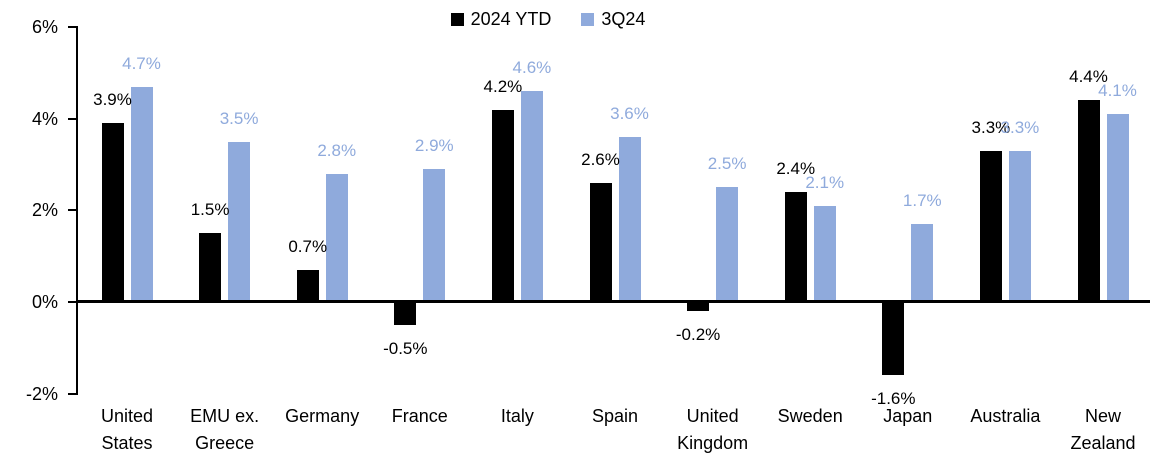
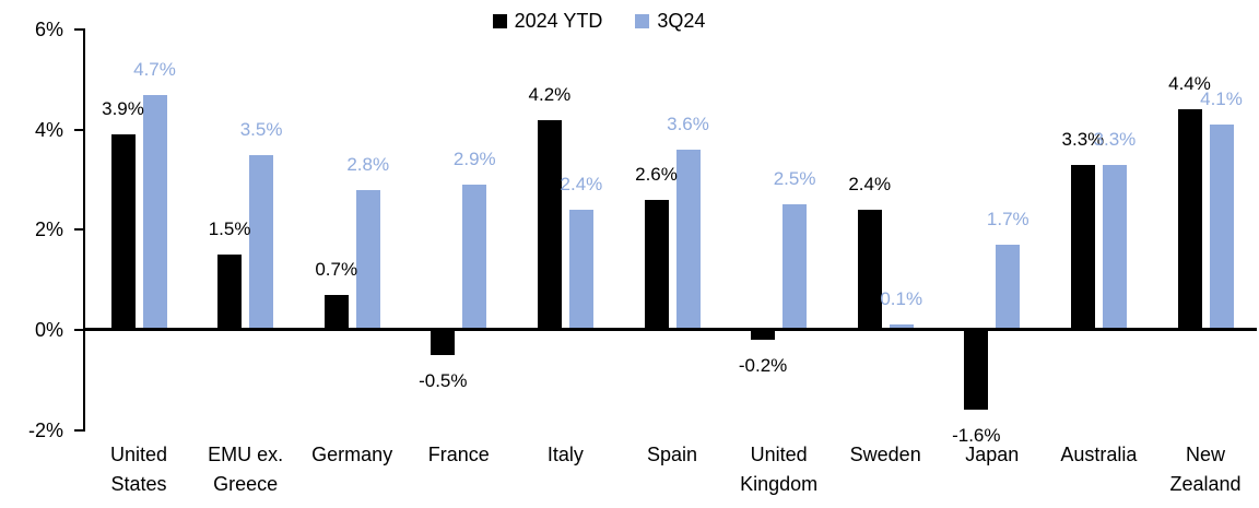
3Q24/Italy: 4.6% -> 2.4%
3Q24/Sweden: 2.1% -> 0.1%
